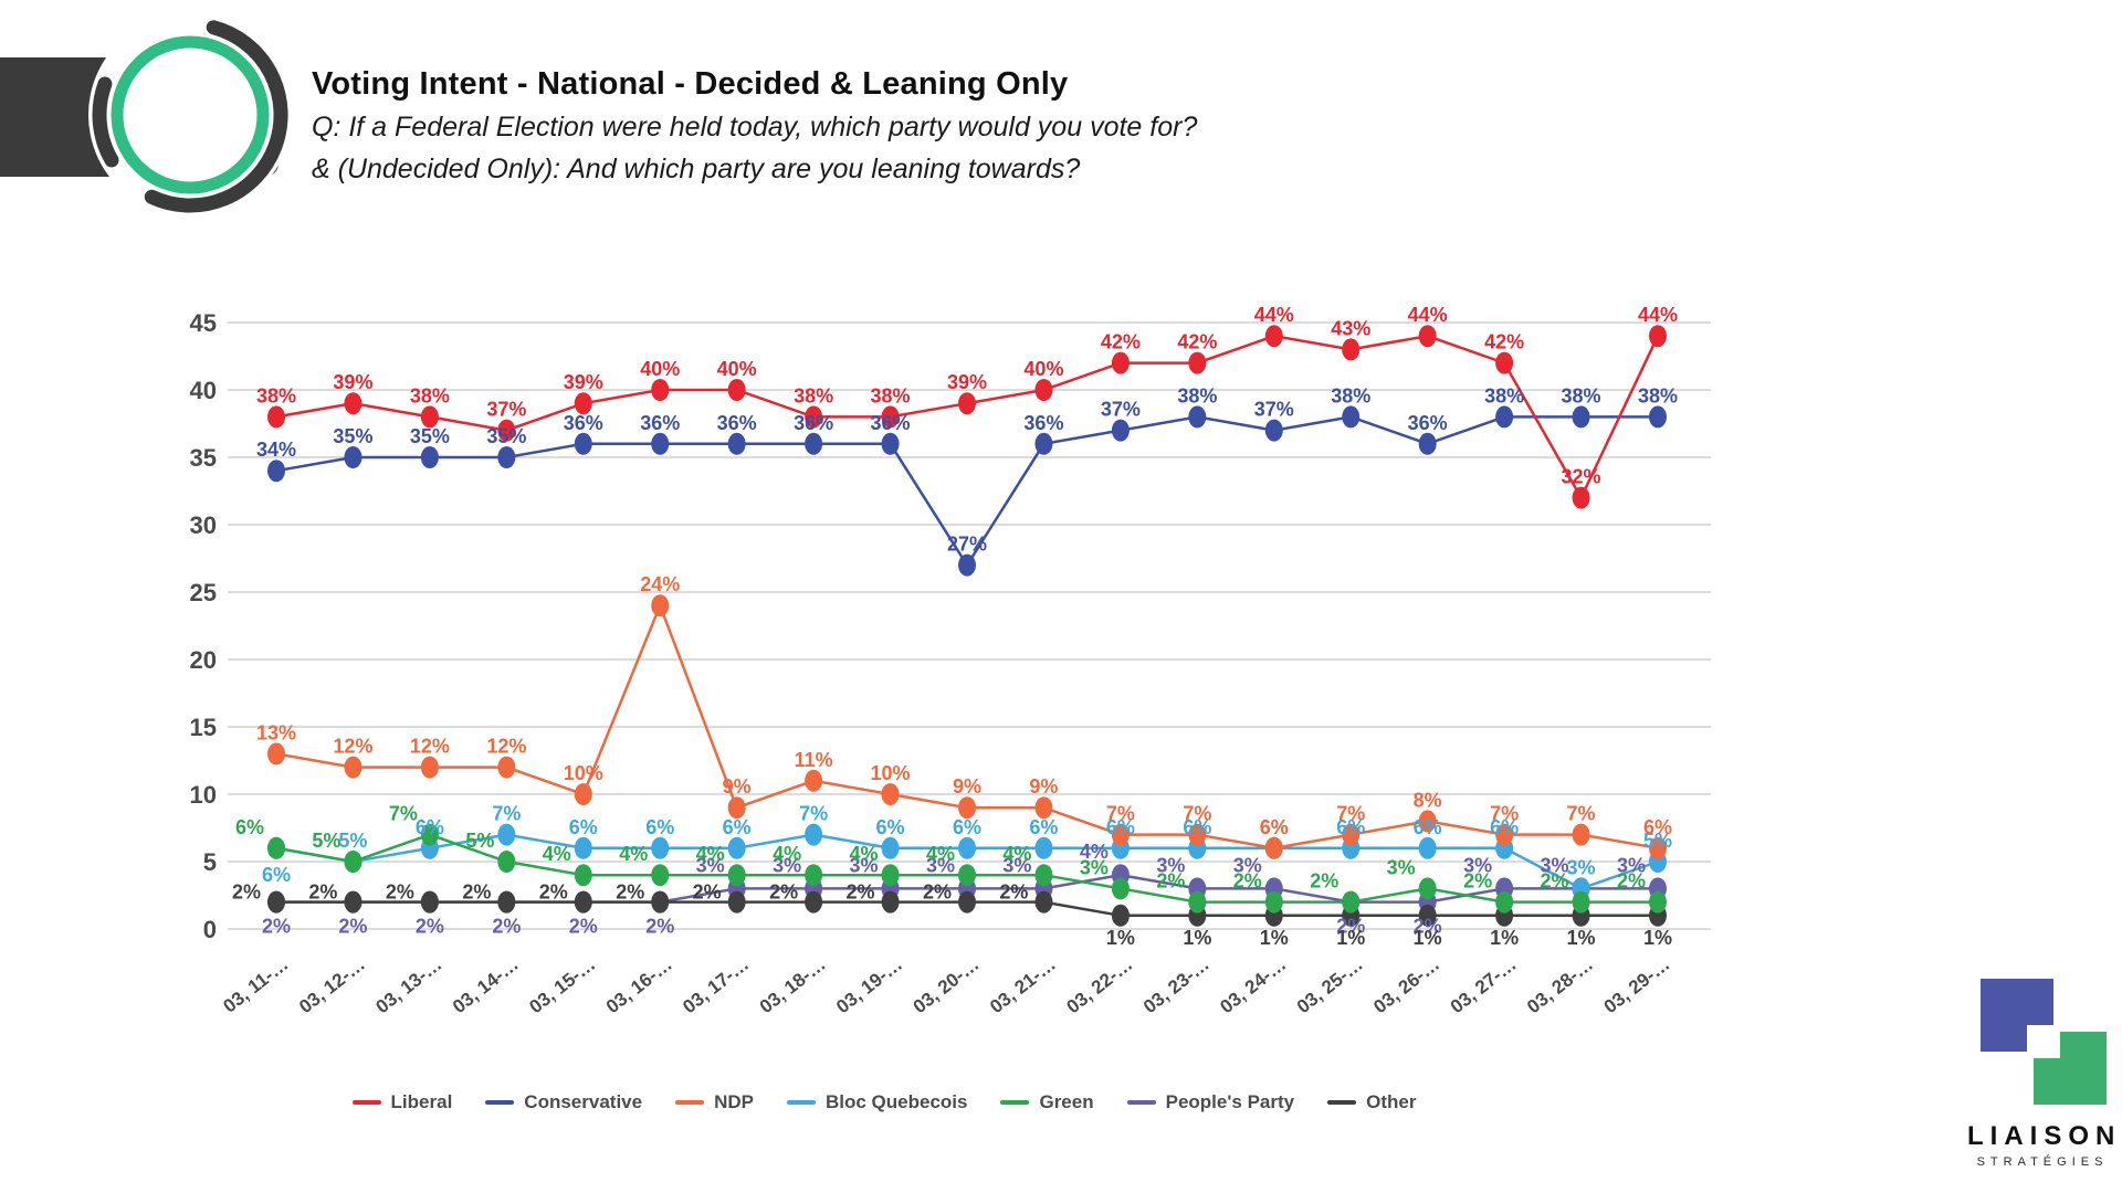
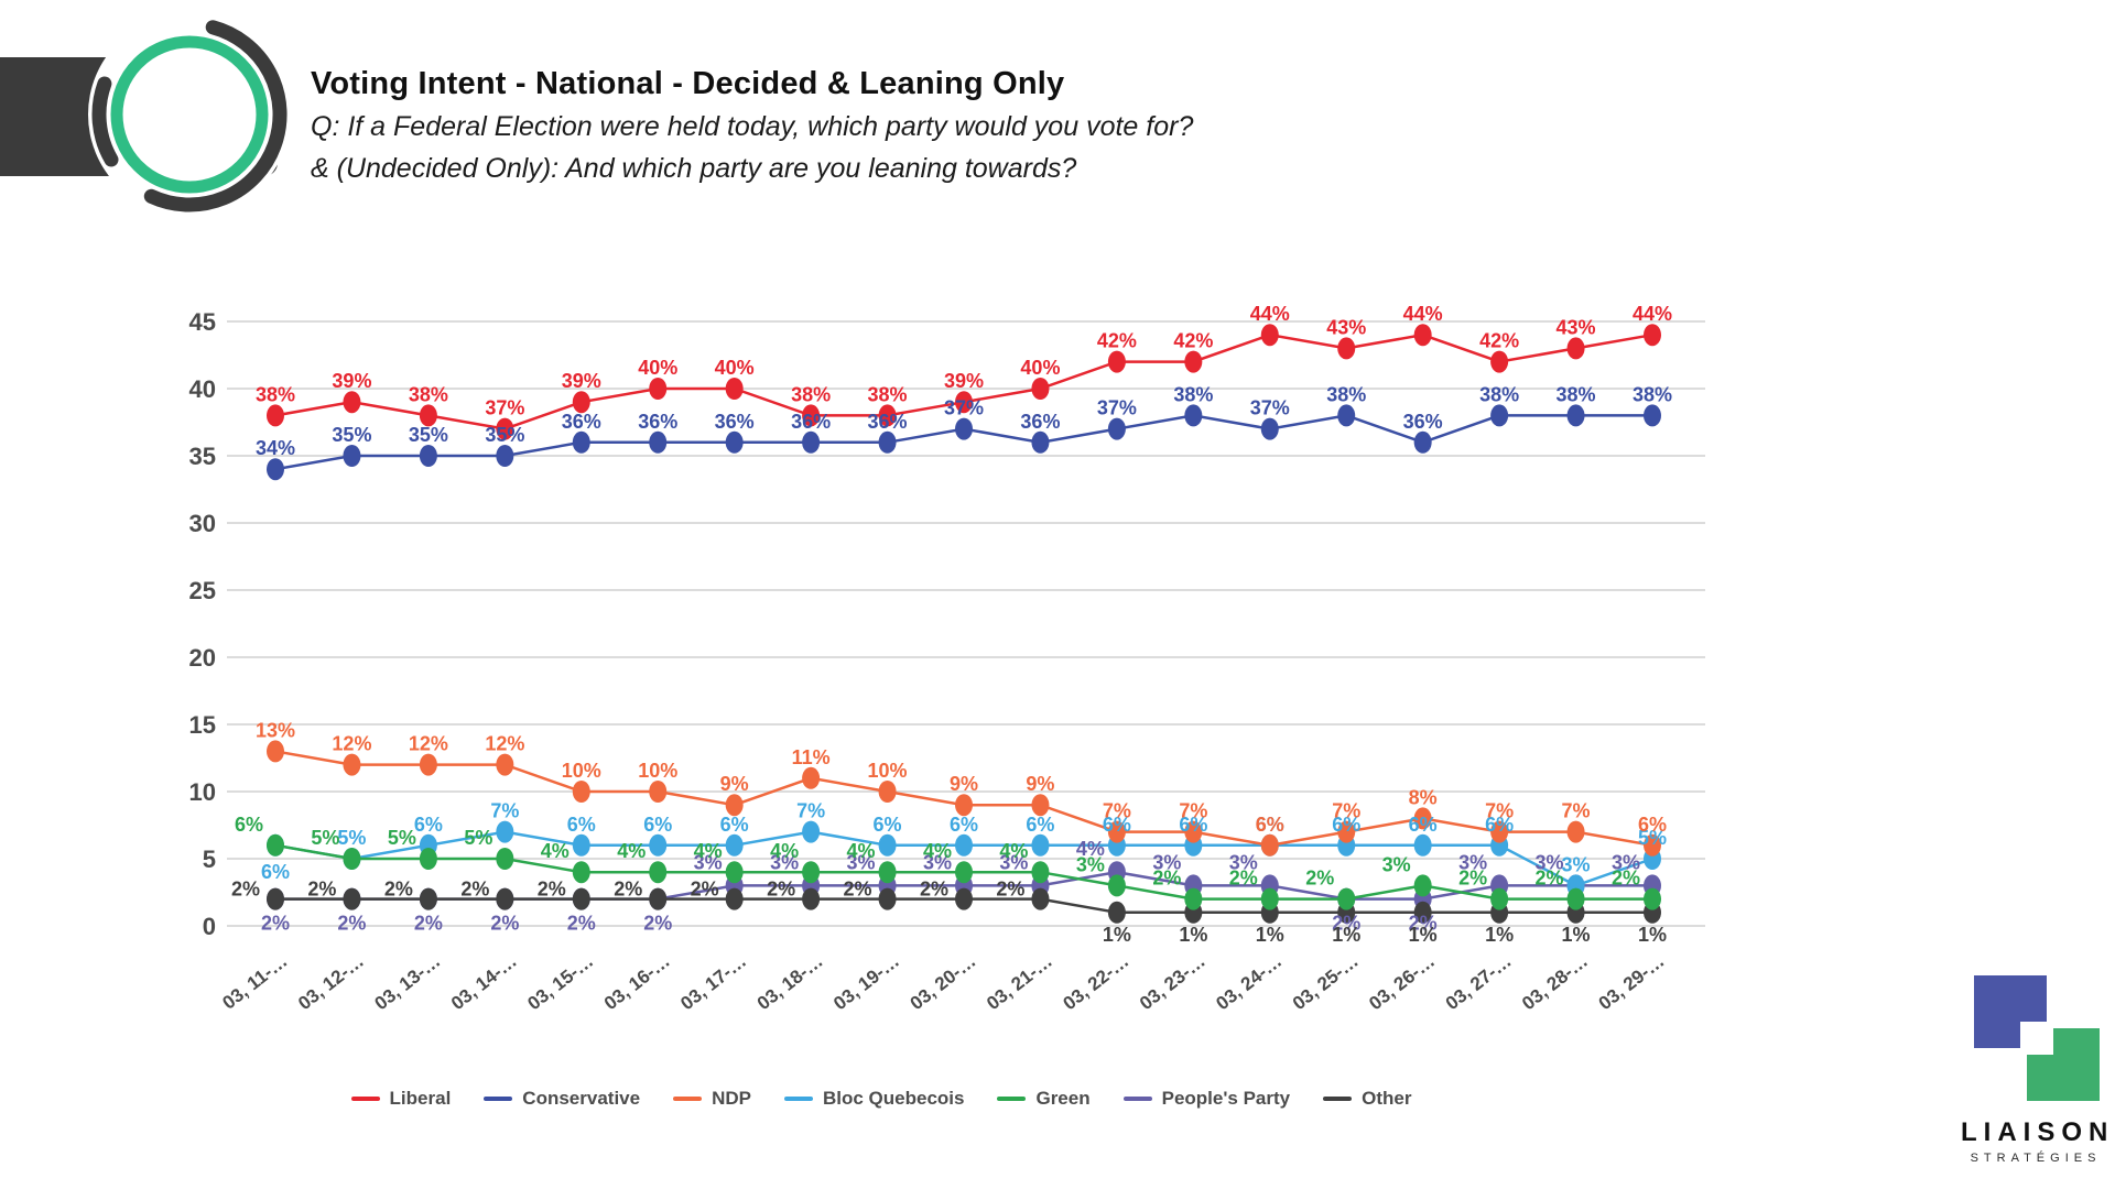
Green/03, 13-…: 7% -> 5%
NDP/03, 16-…: 24% -> 10%
Conservative/03, 20-…: 27% -> 37%
Liberal/03, 28-…: 32% -> 43%
